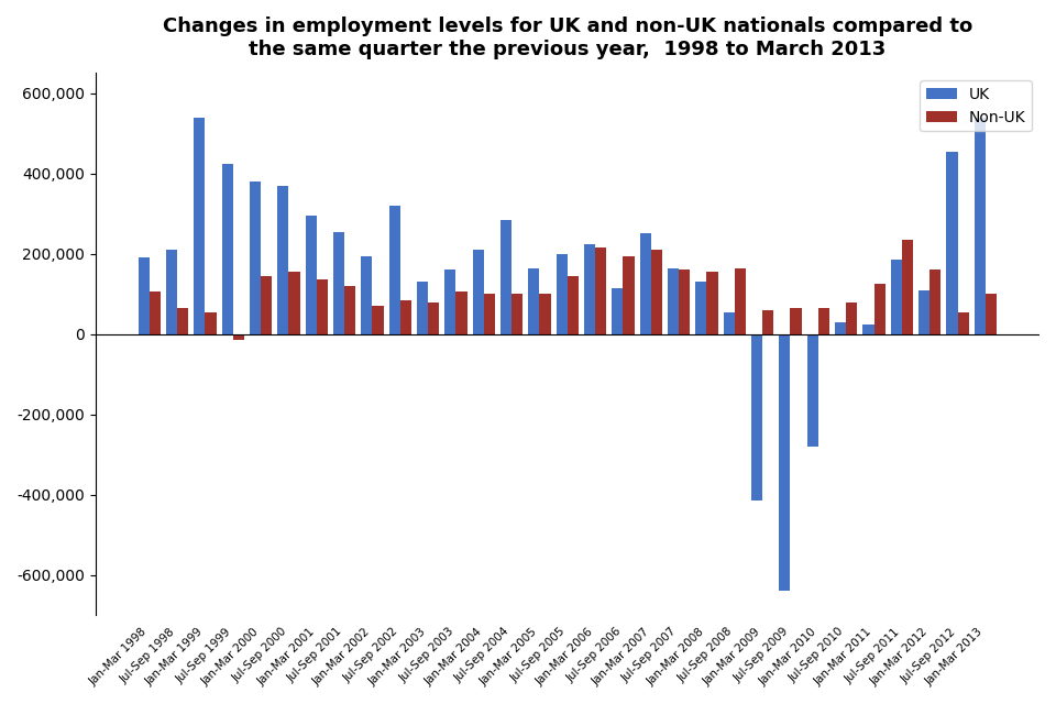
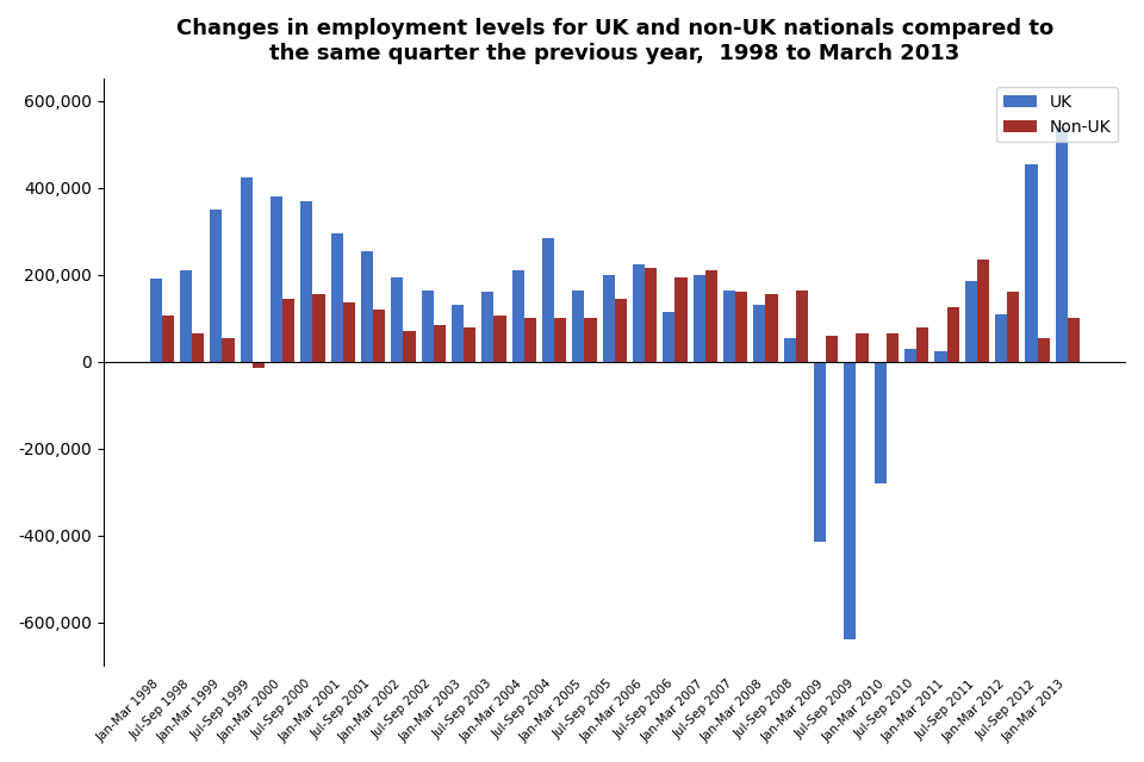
UK/Jan-Mar 1999: 540,000 -> 350,000
UK/Jul-Sep 2002: 320,000 -> 165,000
UK/Jan-Mar 2007: 250,000 -> 200,000
